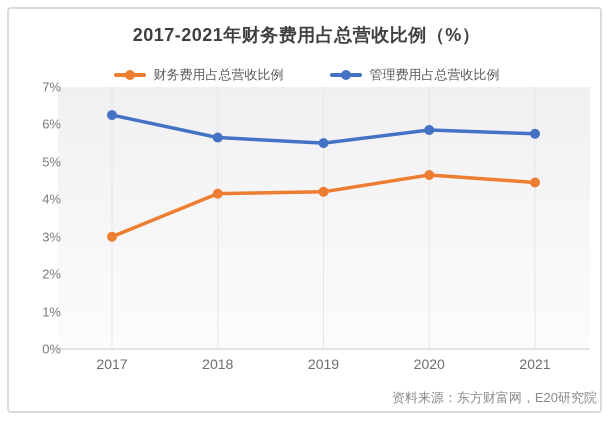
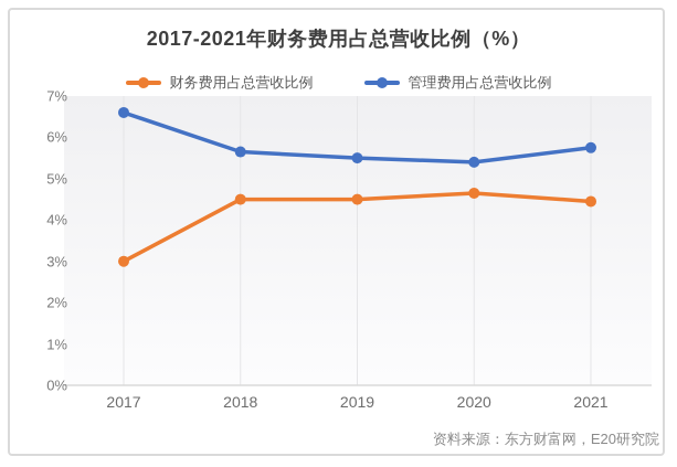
管理费用占总营收比例/2017: 6.2% -> 6.6%
财务费用占总营收比例/2018: 4.2% -> 4.5%
财务费用占总营收比例/2019: 4.2% -> 4.5%
管理费用占总营收比例/2020: 5.8% -> 5.4%
